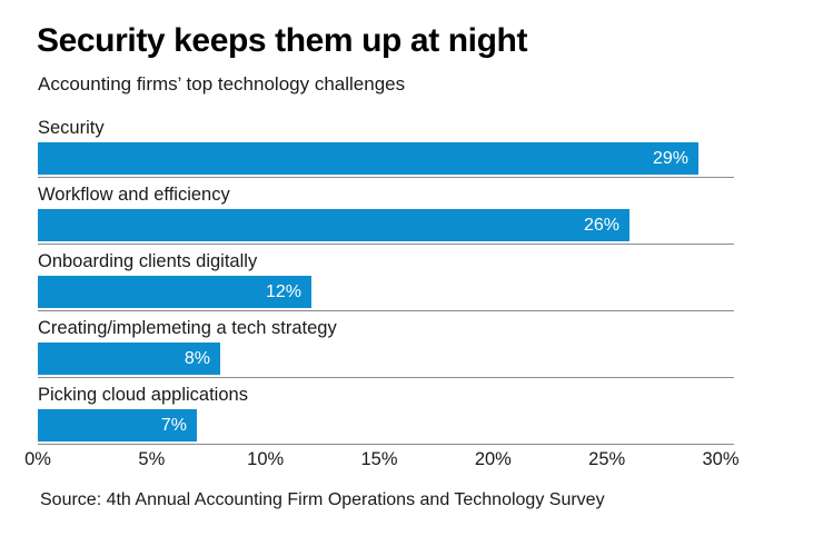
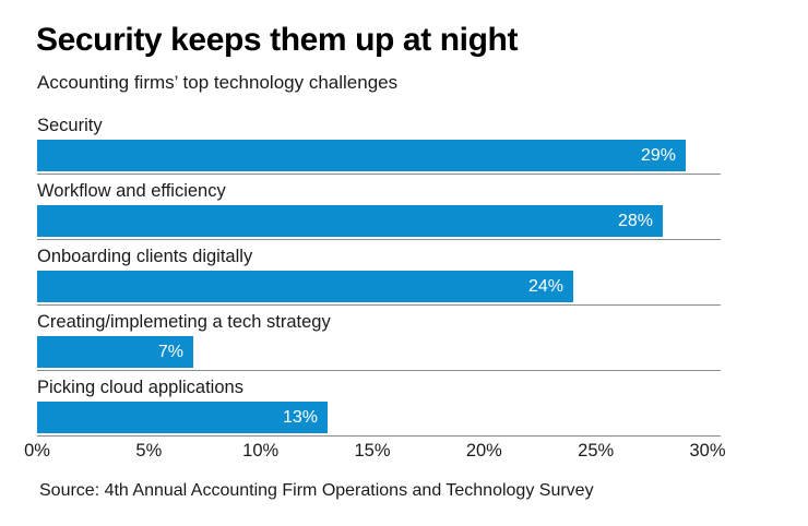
Workflow and efficiency: 26% -> 28%
Onboarding clients digitally: 12% -> 24%
Creating/implemeting a tech strategy: 8% -> 7%
Picking cloud applications: 7% -> 13%
